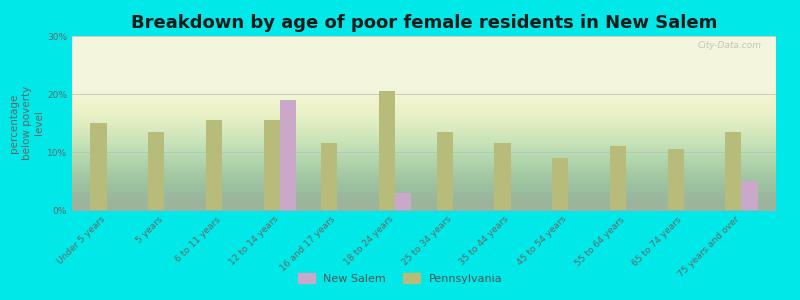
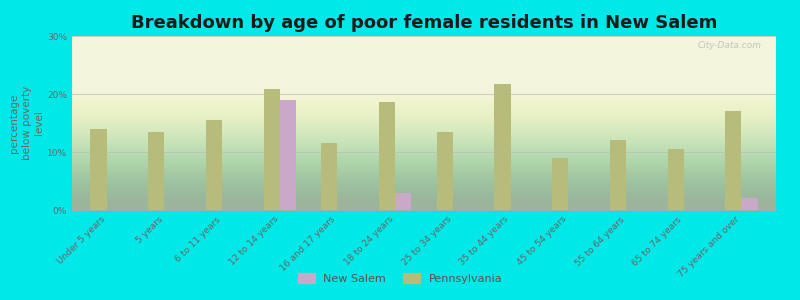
Pennsylvania/Under 5 years: 15.0% -> 14.0%
Pennsylvania/12 to 14 years: 15.5% -> 20.8%
Pennsylvania/18 to 24 years: 20.5% -> 18.6%
Pennsylvania/35 to 44 years: 11.5% -> 21.8%
Pennsylvania/55 to 64 years: 11.0% -> 12.0%
Pennsylvania/75 years and over: 13.5% -> 17.0%
New Salem/75 years and over: 5% -> 2%
